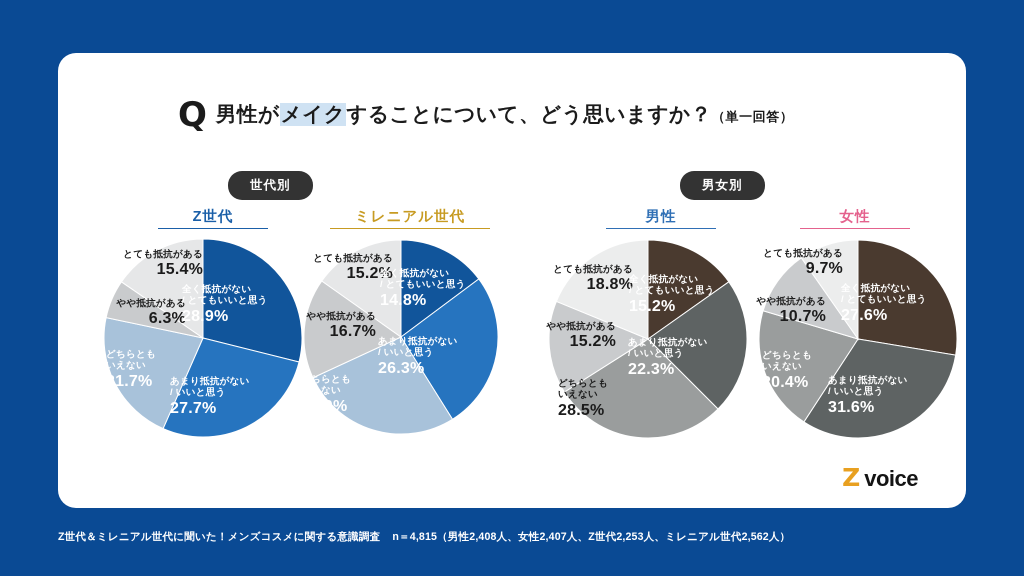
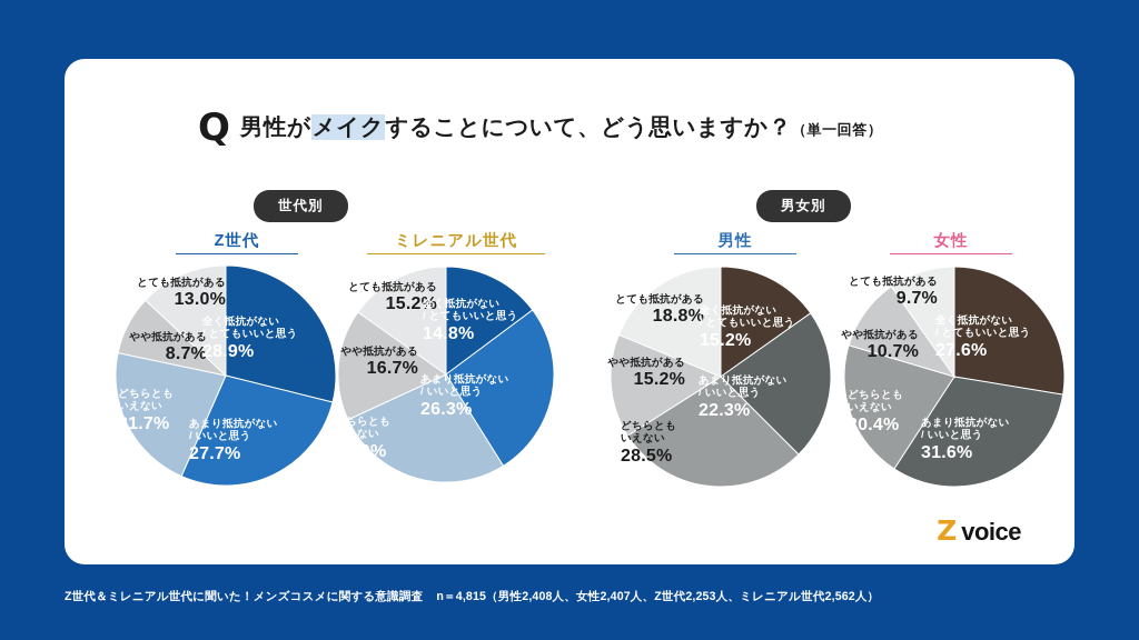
Z世代/やや抵抗がある: 6.3% -> 8.7%
Z世代/とても抵抗がある: 15.4% -> 13.0%
